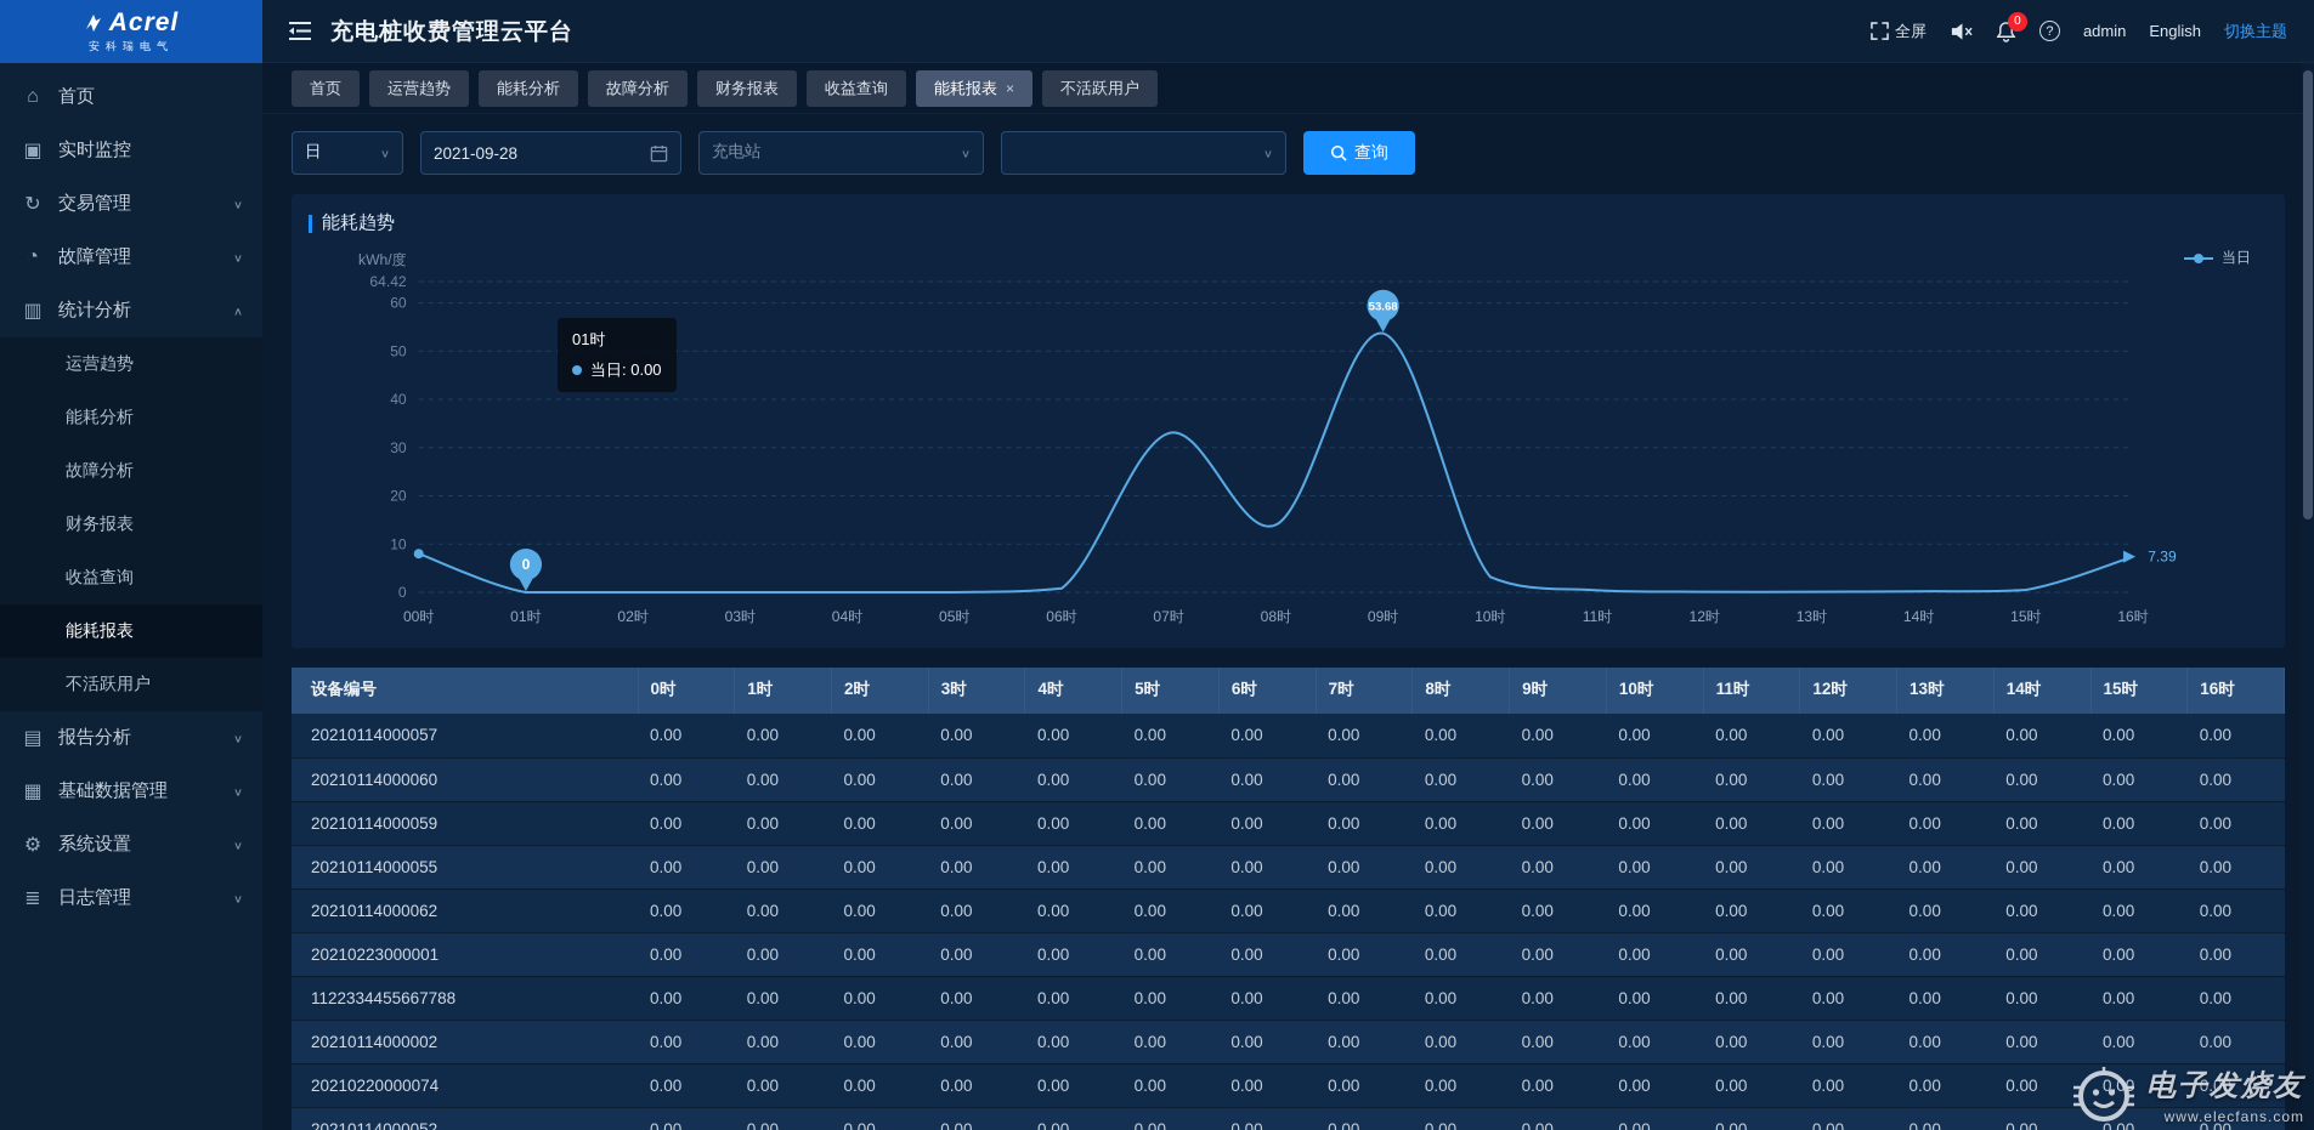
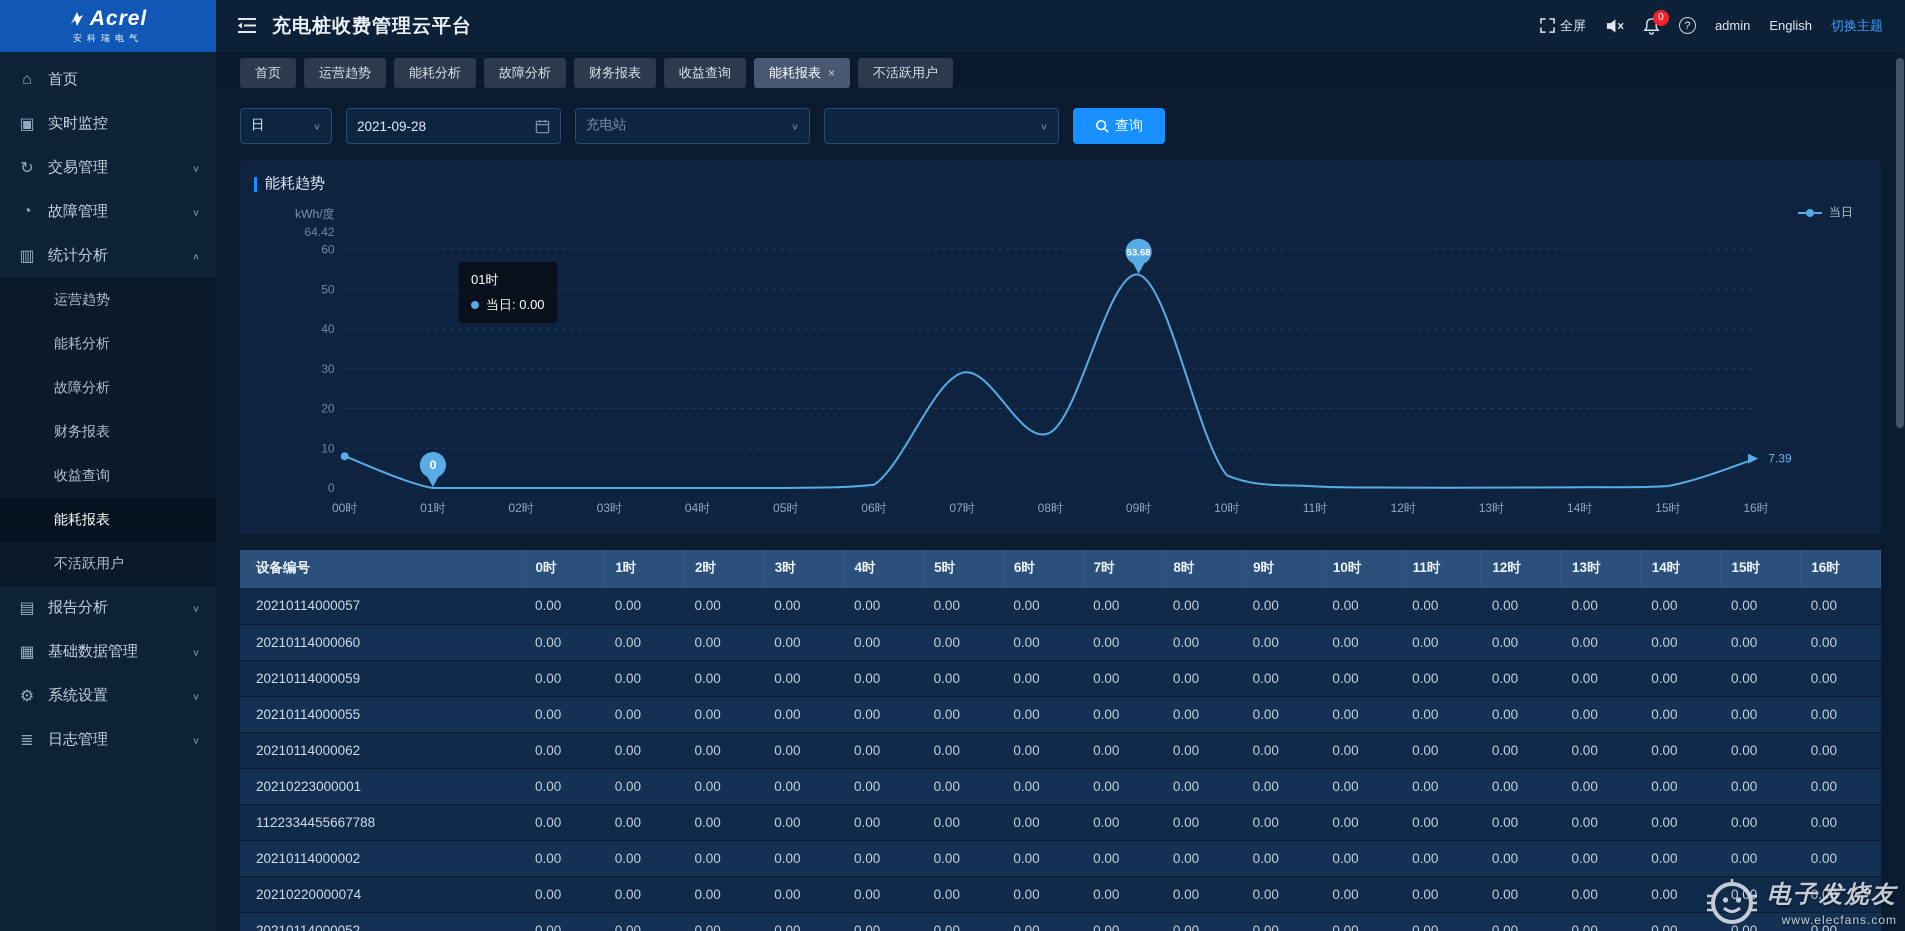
07时: 33 -> 29
